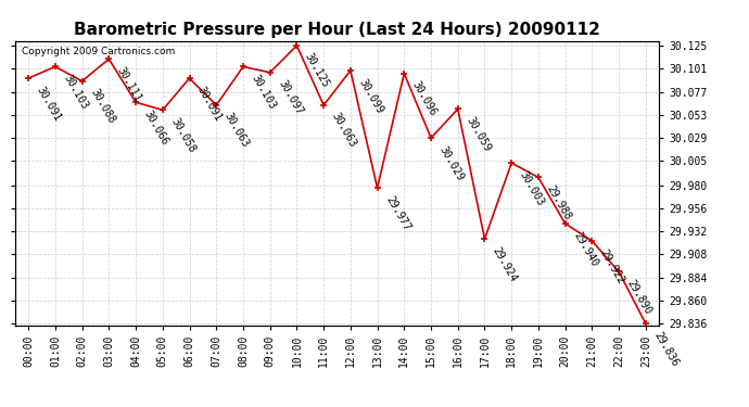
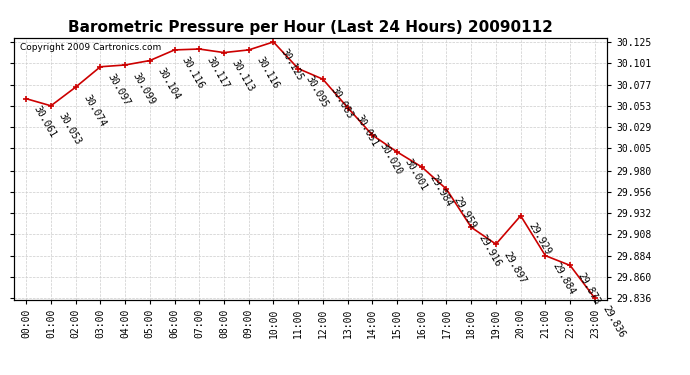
00:00: 30.091 -> 30.061
01:00: 30.103 -> 30.053
02:00: 30.088 -> 30.074
03:00: 30.111 -> 30.097
04:00: 30.066 -> 30.099
05:00: 30.058 -> 30.104
06:00: 30.091 -> 30.116
07:00: 30.063 -> 30.117
08:00: 30.103 -> 30.113
09:00: 30.097 -> 30.116
11:00: 30.063 -> 30.095
12:00: 30.099 -> 30.083
13:00: 29.977 -> 30.051
14:00: 30.096 -> 30.020
15:00: 30.029 -> 30.001
16:00: 30.059 -> 29.984
17:00: 29.924 -> 29.959
18:00: 30.003 -> 29.916
19:00: 29.988 -> 29.897
20:00: 29.940 -> 29.929
21:00: 29.922 -> 29.884
22:00: 29.890 -> 29.873
